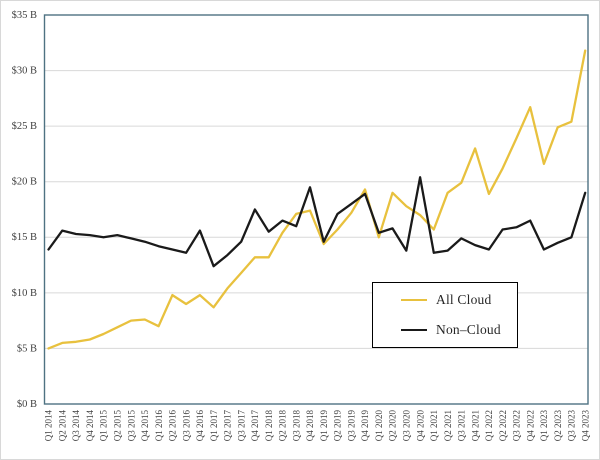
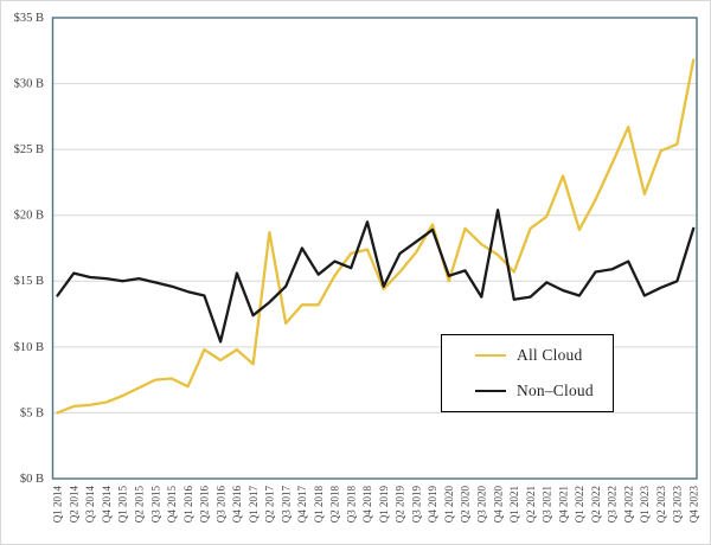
Non–Cloud/Q3 2016: $13.6B -> $10.4B
All Cloud/Q2 2017: $10.4B -> $18.7B
